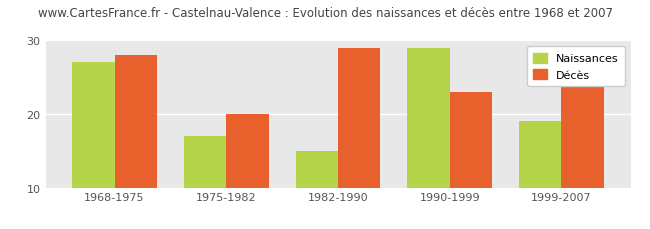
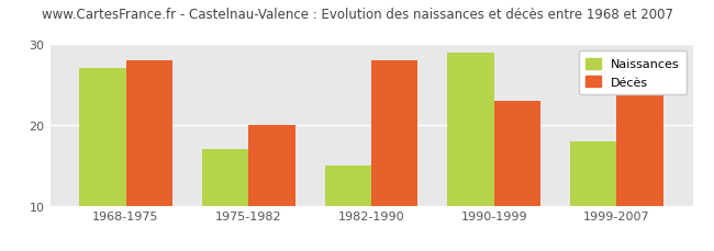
Décès/1982-1990: 29 -> 28
Naissances/1999-2007: 19 -> 18
